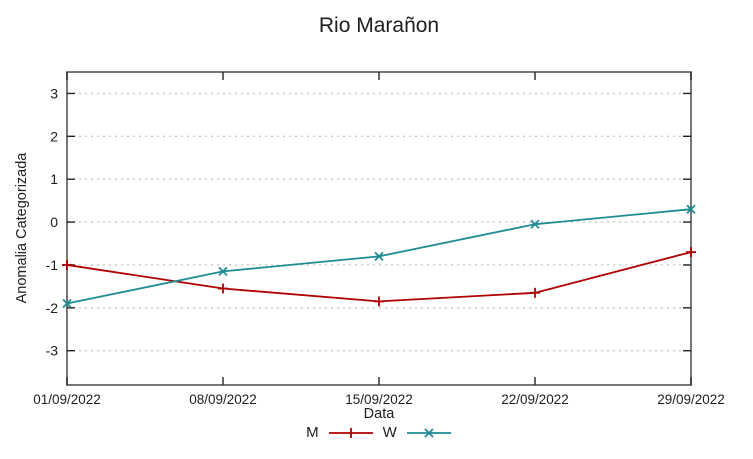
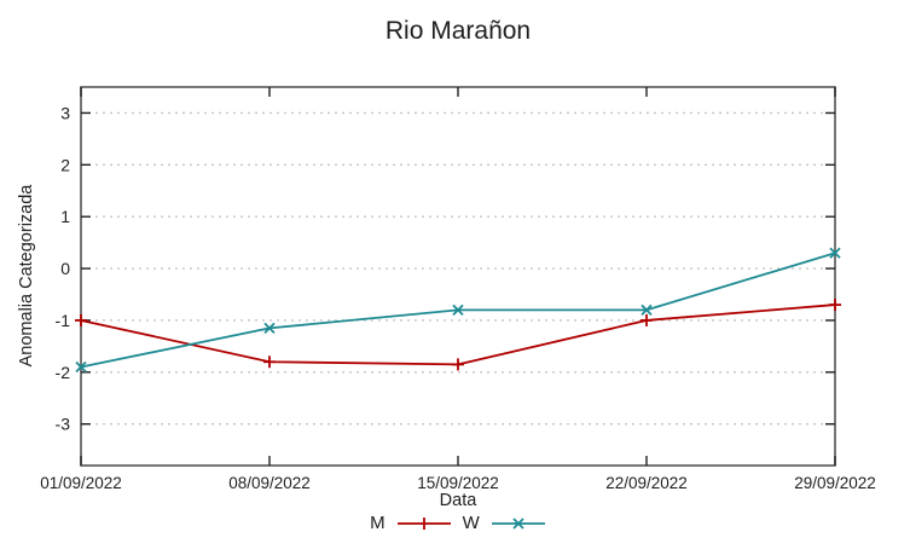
M/08/09/2022: -1.6 -> -1.8
M/22/09/2022: -1.6 -> -1.0
W/22/09/2022: -0.1 -> -0.8
